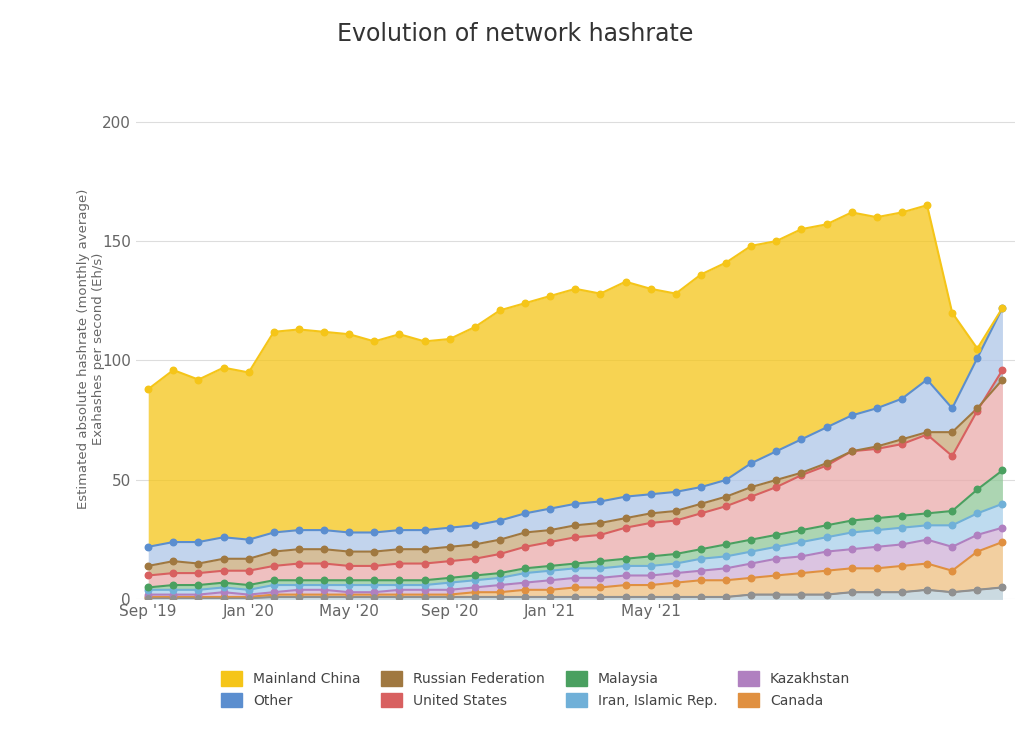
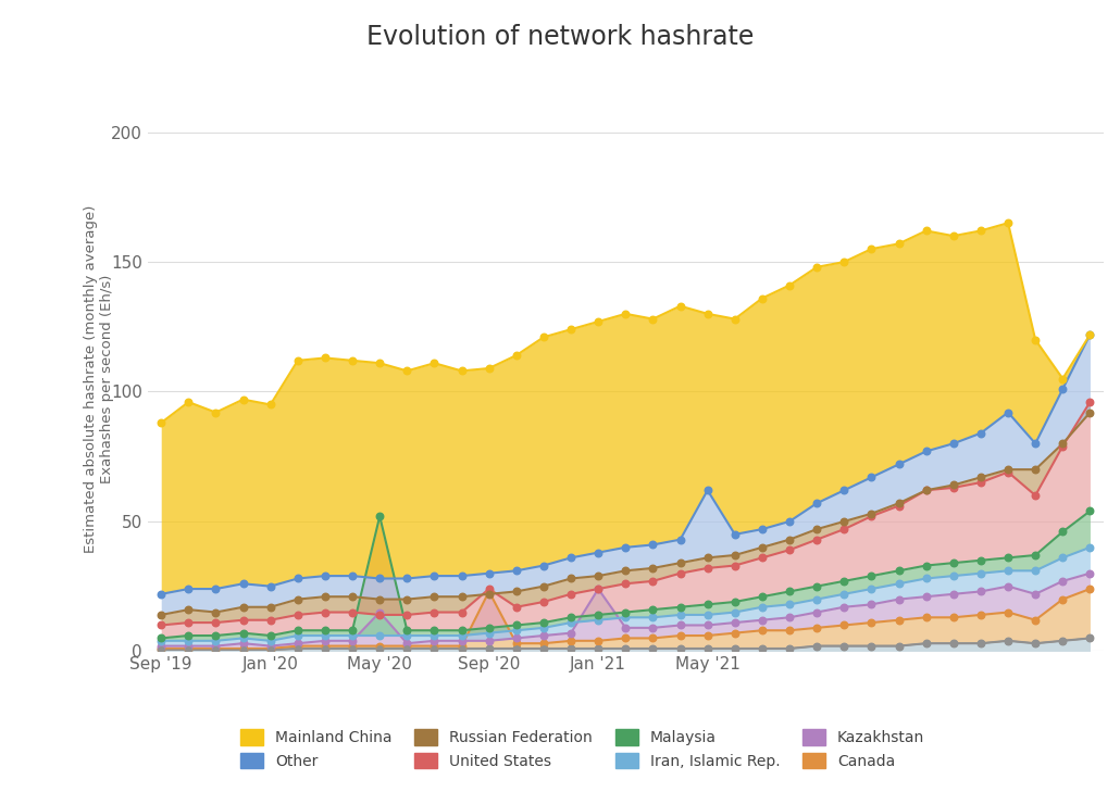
Malaysia/May '20: 8 -> 52
Kazakhstan/May '20: 3 -> 15
United States/Sep '20: 16 -> 24
Canada/Sep '20: 2 -> 23
Kazakhstan/Jan '21: 8 -> 24
Other/May '21: 44 -> 62
